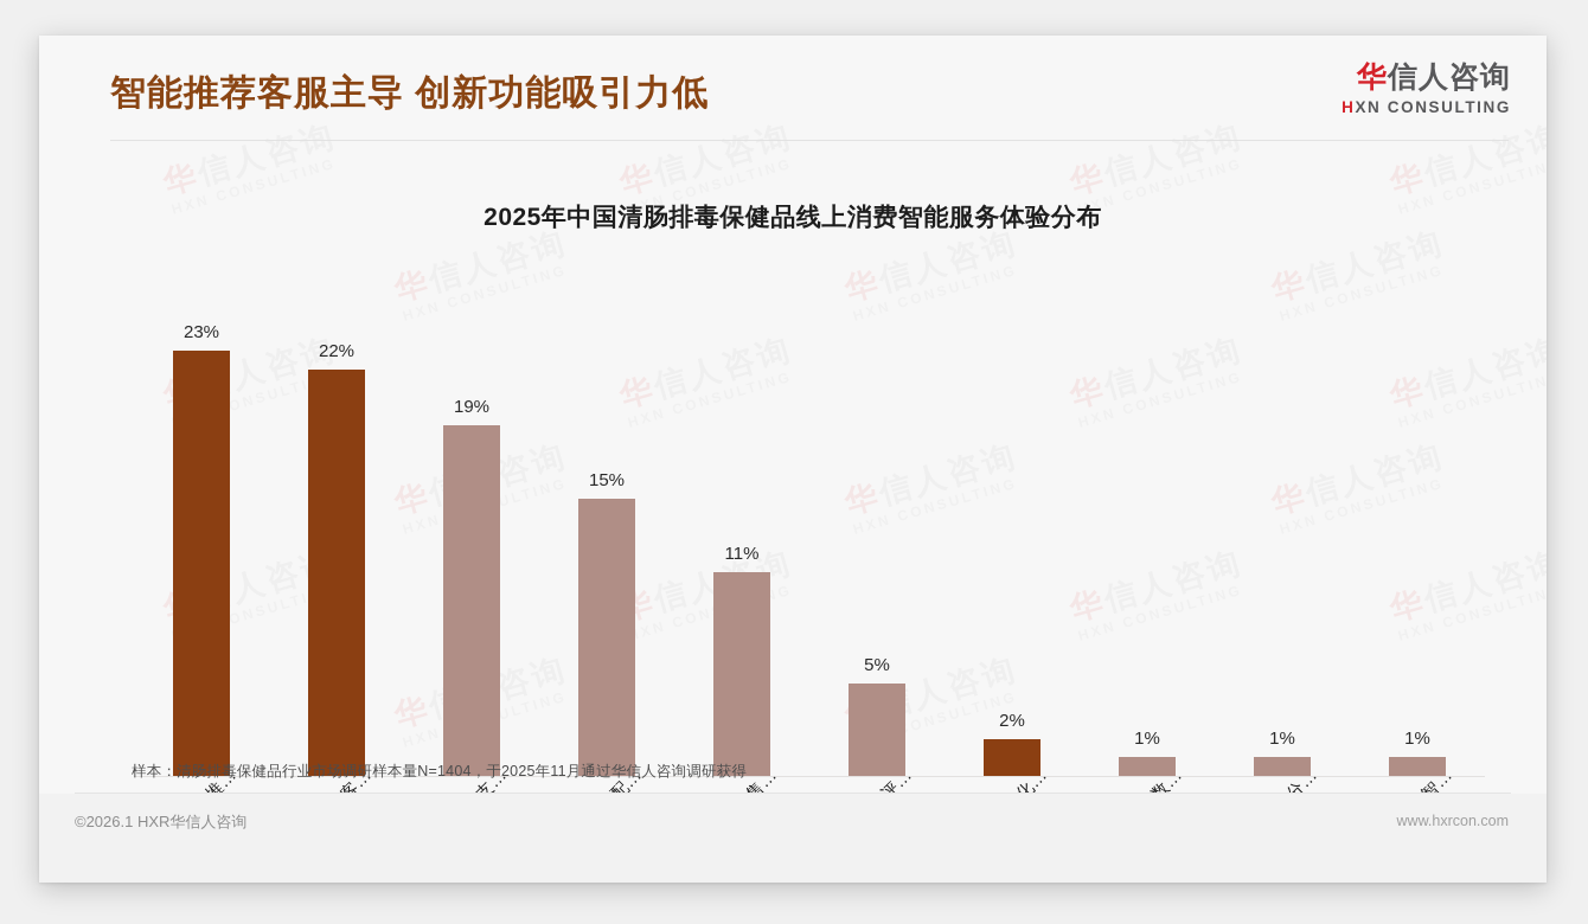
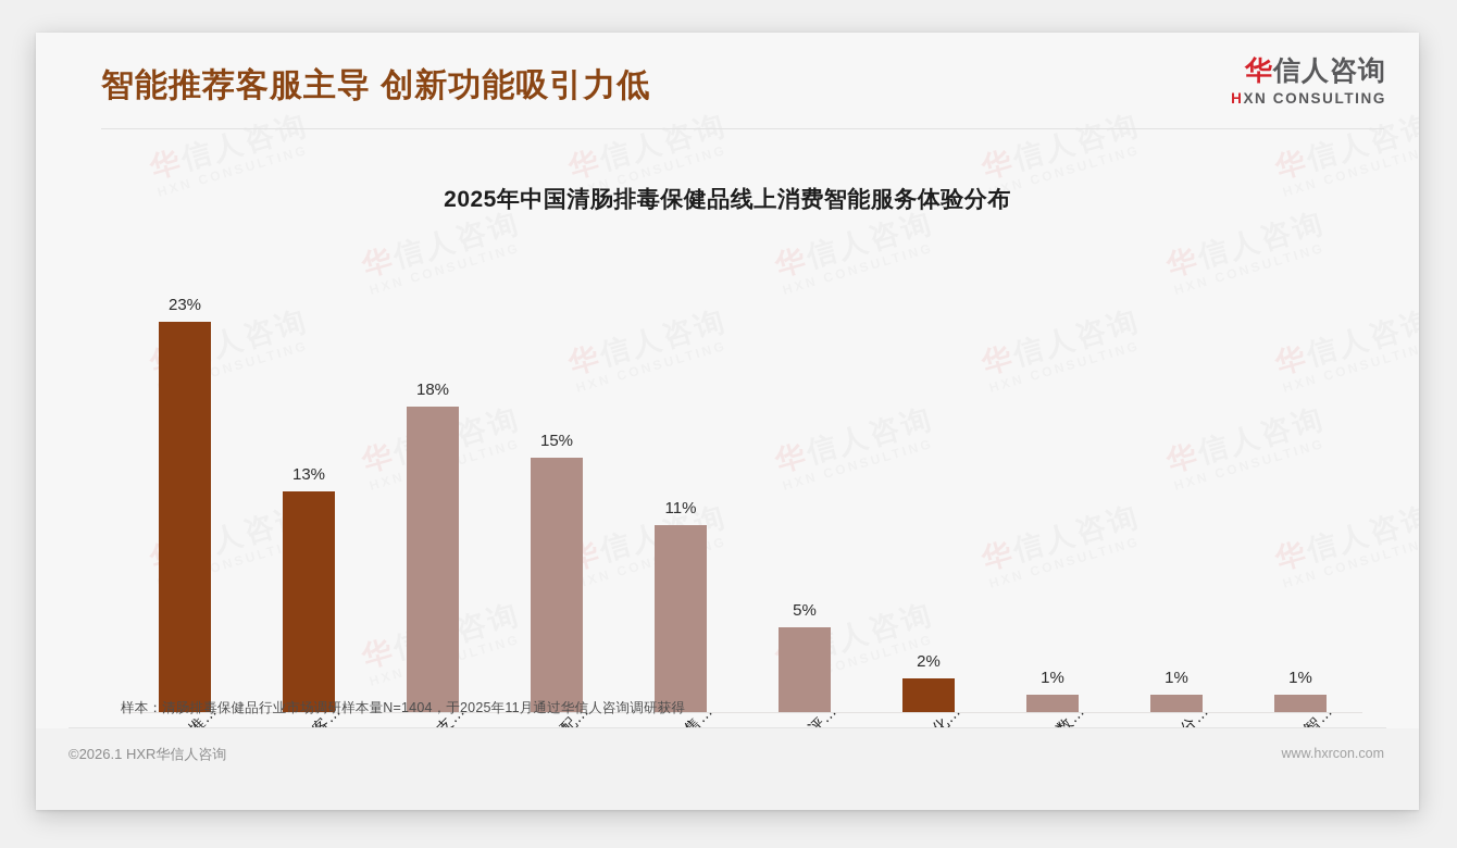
智能客…: 22% -> 13%
智能支…: 19% -> 18%
